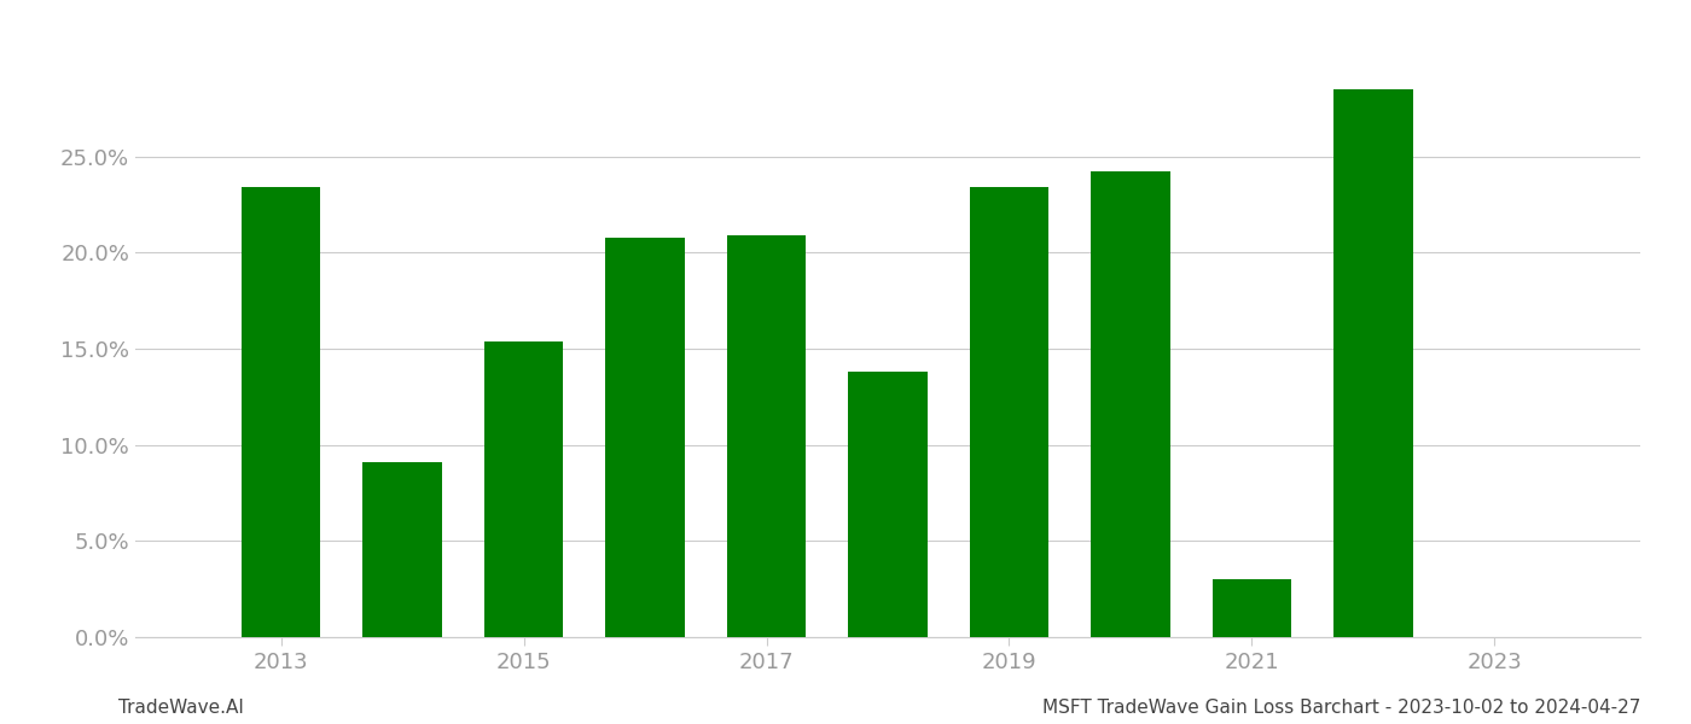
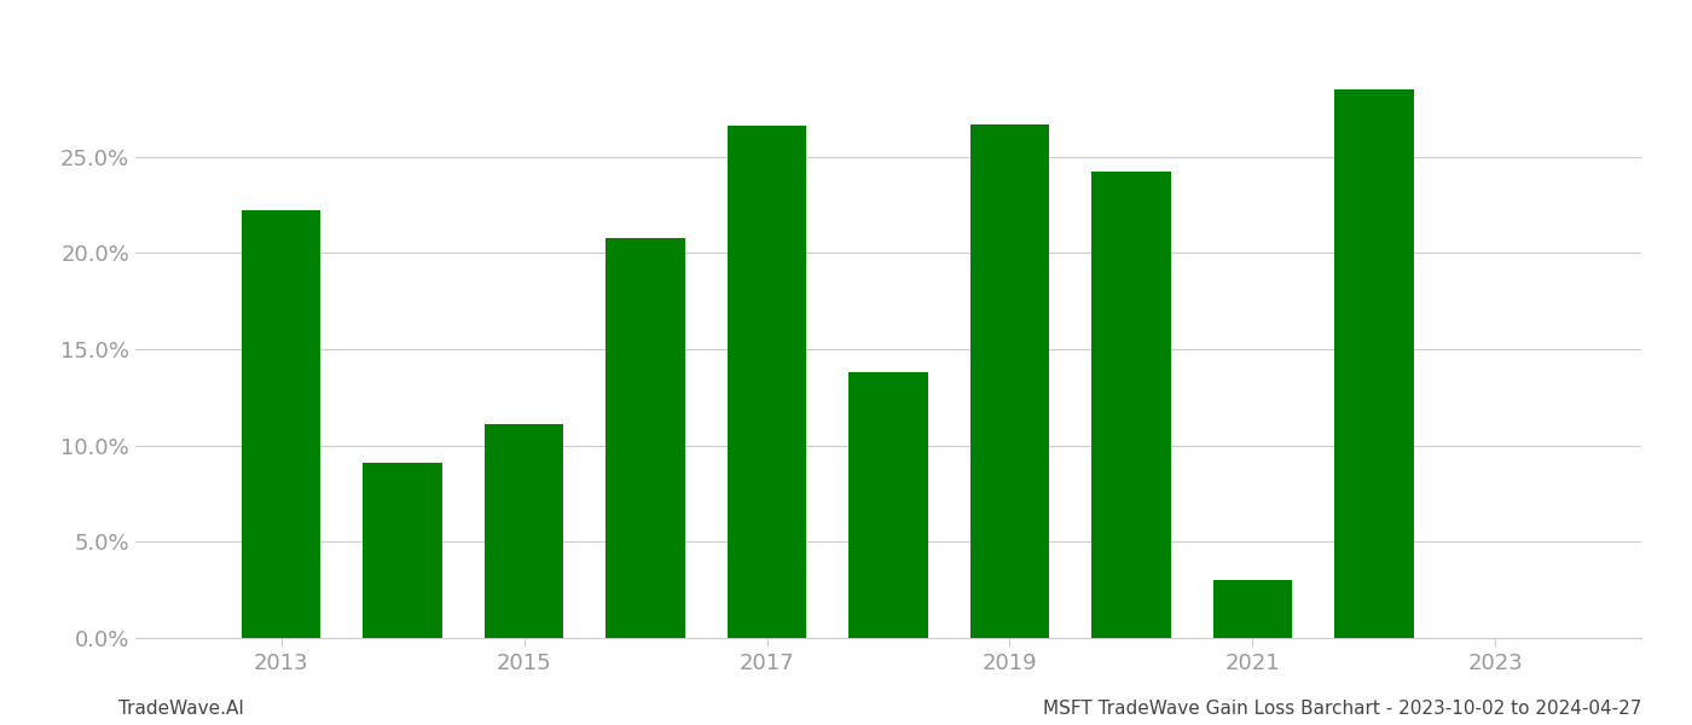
2013: 23.4% -> 22.2%
2015: 15.4% -> 11.1%
2017: 20.9% -> 26.6%
2019: 23.4% -> 26.7%
